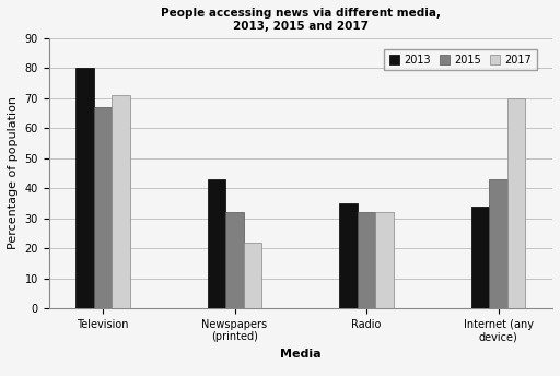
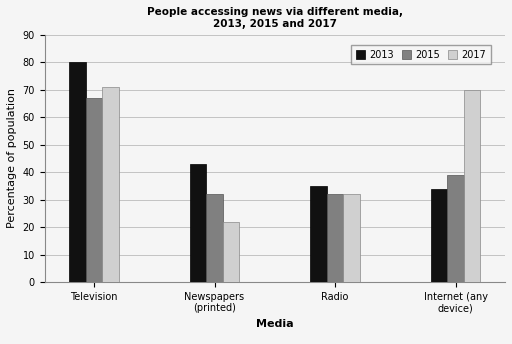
2015/Internet (any device): 43 -> 39
